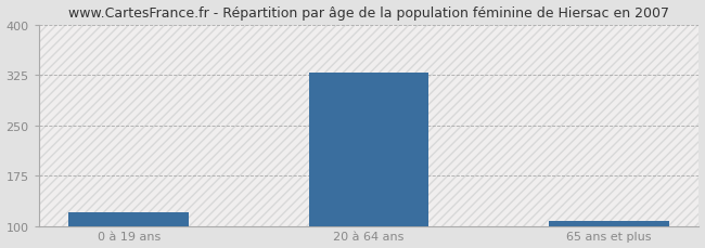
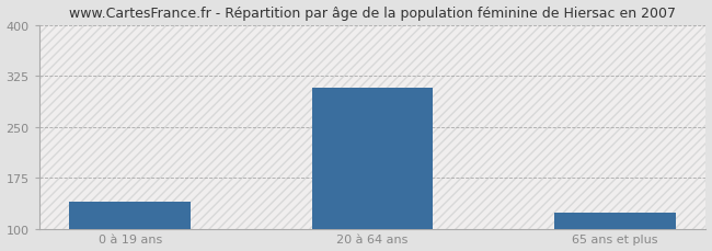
0 à 19 ans: 120 -> 140
20 à 64 ans: 328 -> 308
65 ans et plus: 108 -> 124
